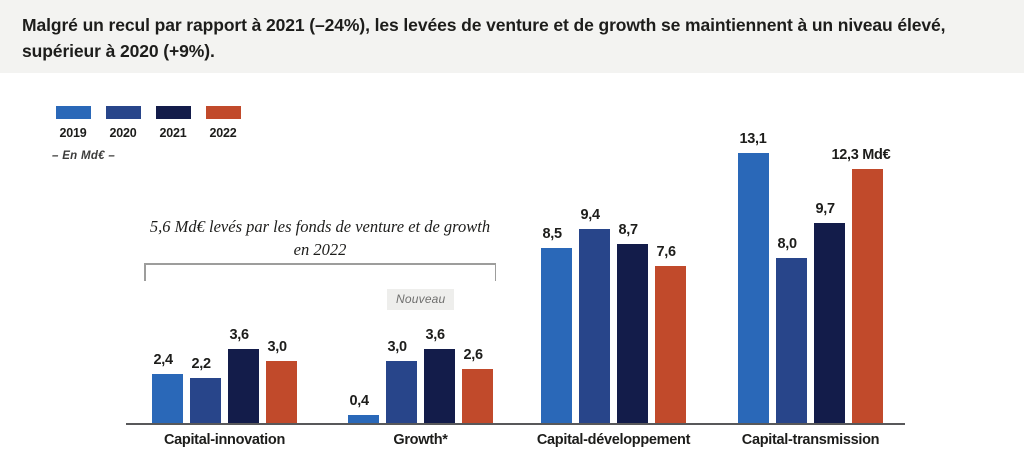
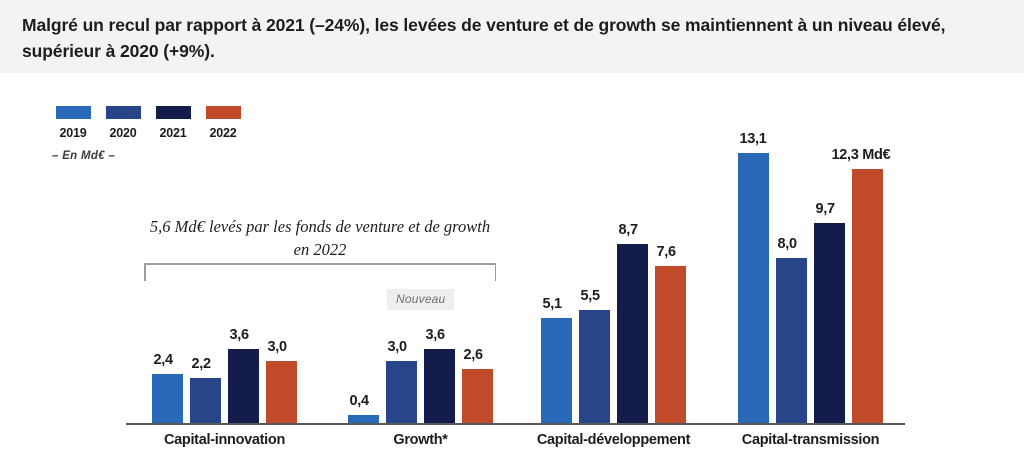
2019/Capital-développement: 8,5 -> 5,1
2020/Capital-développement: 9,4 -> 5,5
